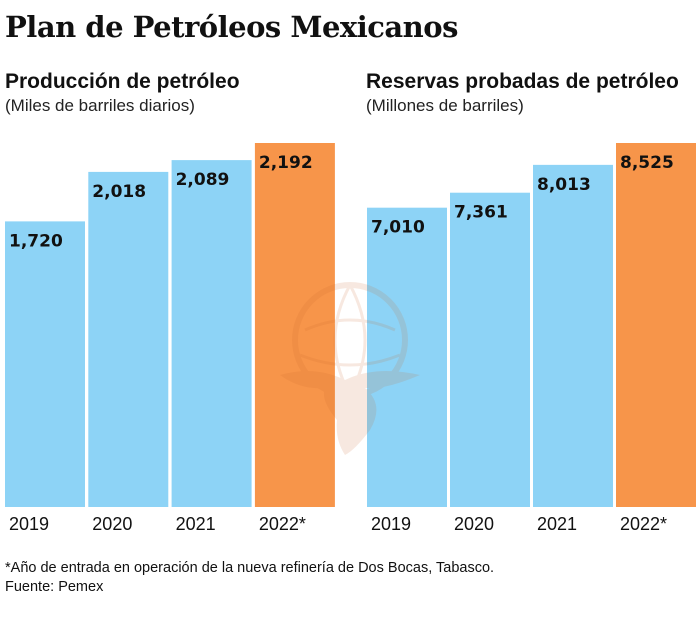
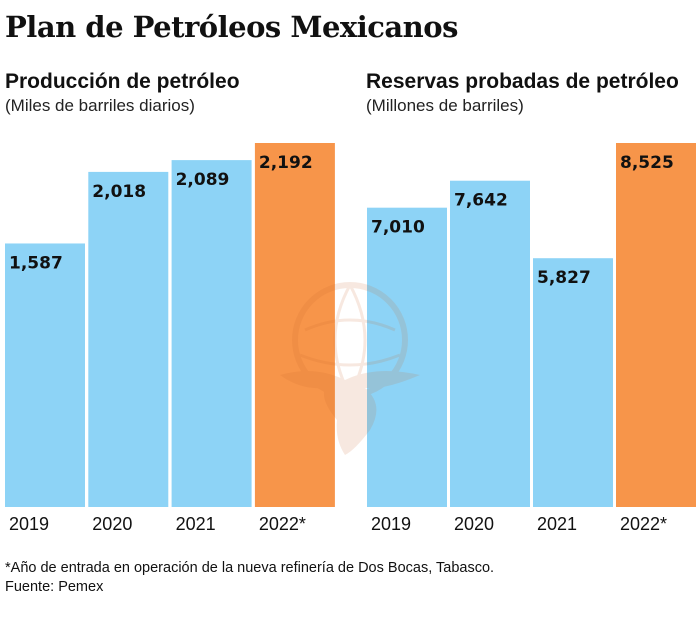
Producción de petróleo/2019: 1,720 -> 1,587
Reservas probadas de petróleo/2020: 7,361 -> 7,642
Reservas probadas de petróleo/2021: 8,013 -> 5,827
